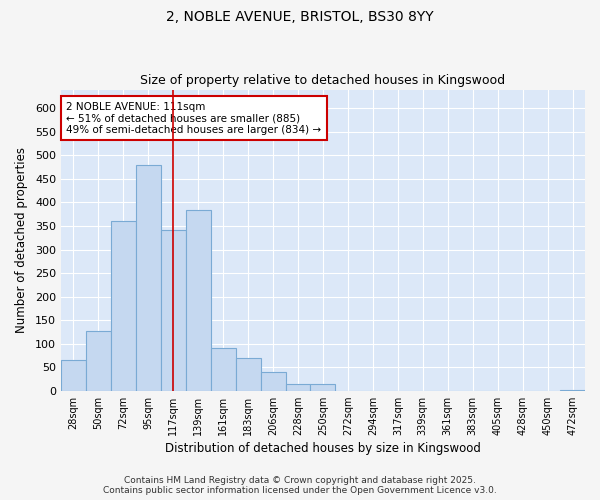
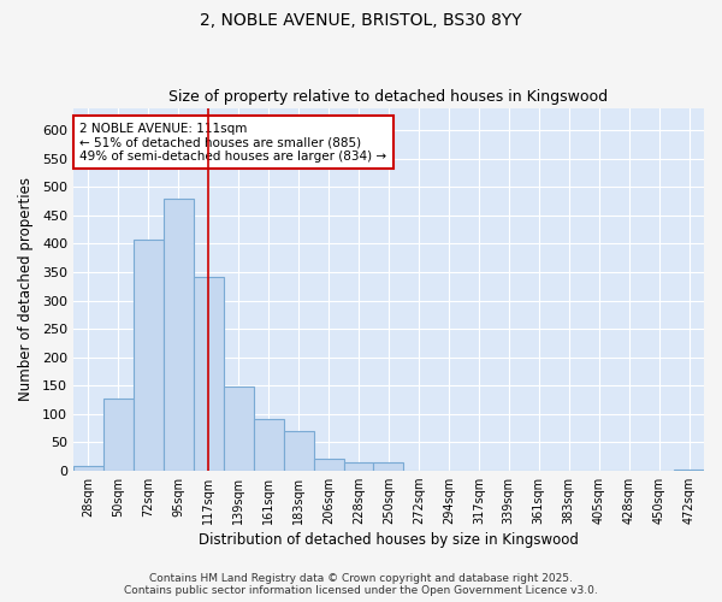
28sqm: 65 -> 8
72sqm: 360 -> 408
139sqm: 385 -> 148
206sqm: 40 -> 20
